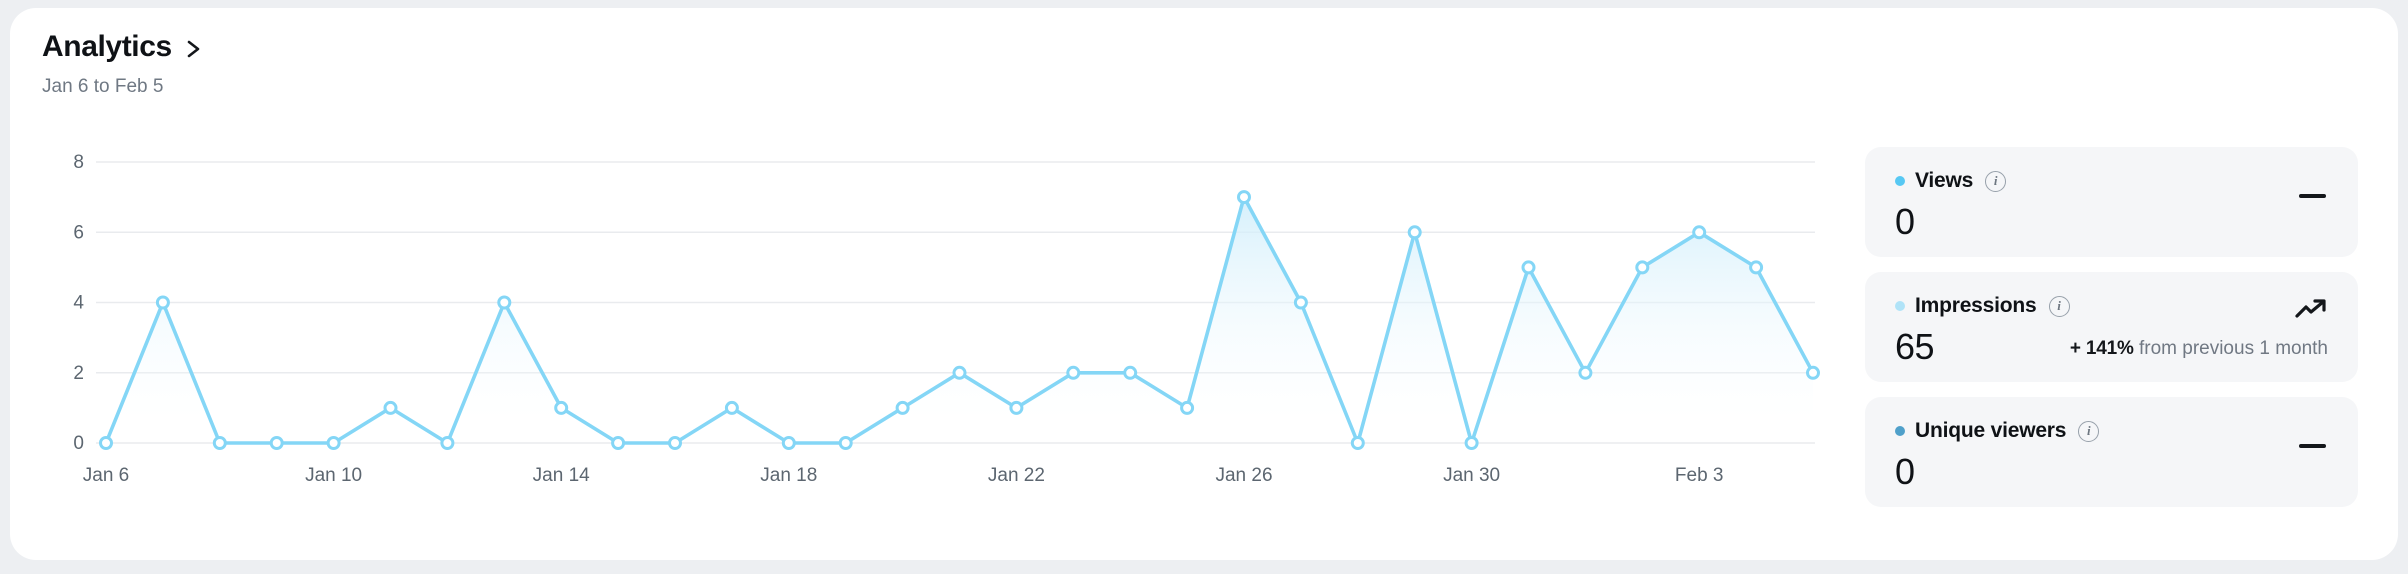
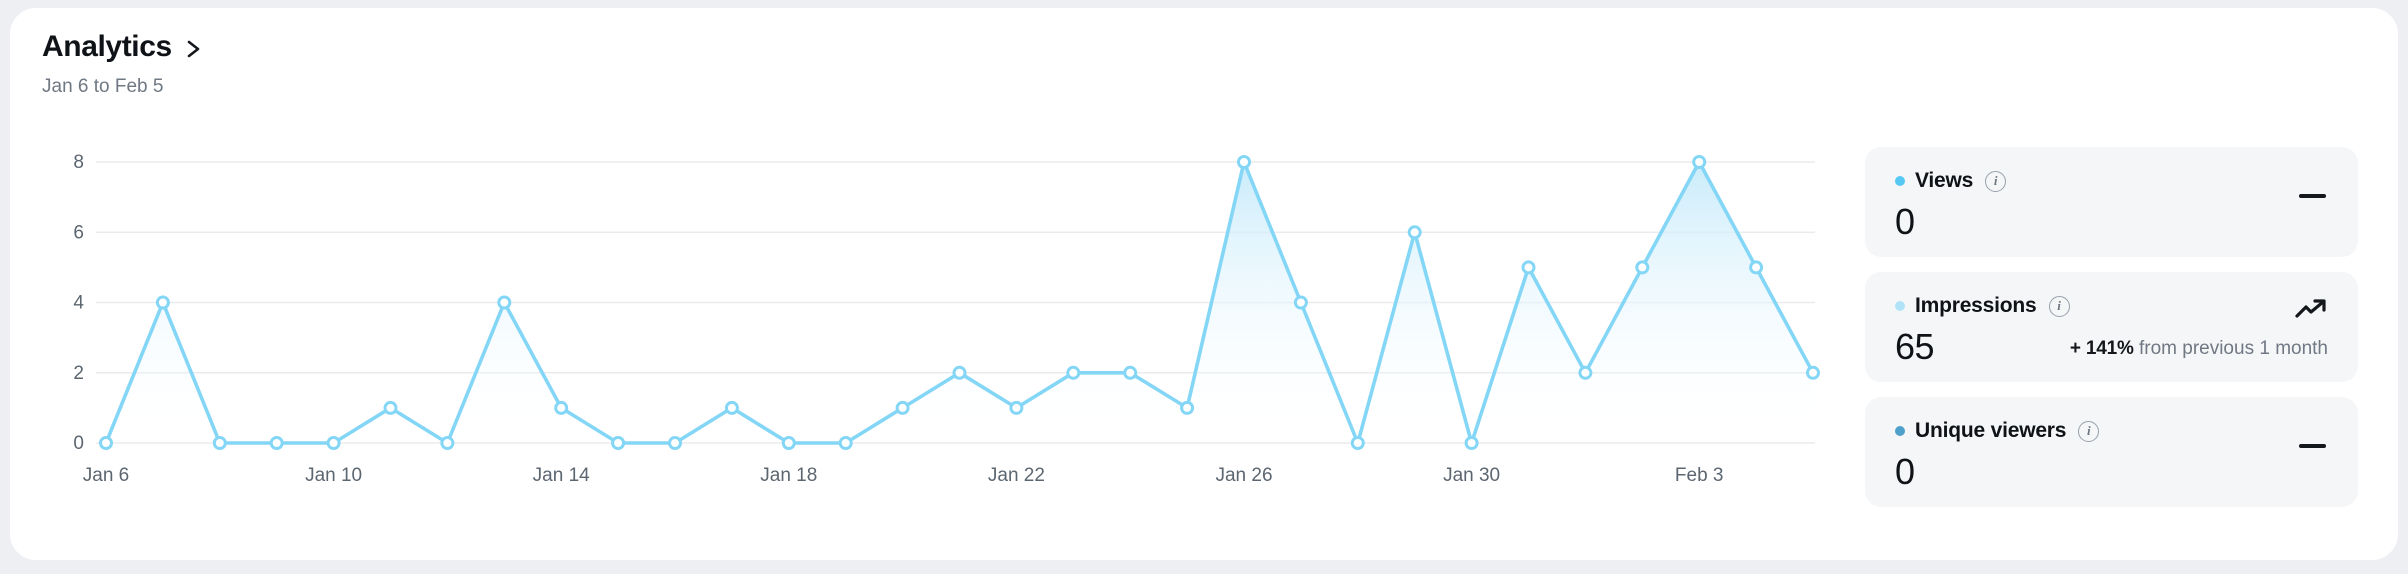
Jan 26: 7 -> 8
Feb 3: 6 -> 8
